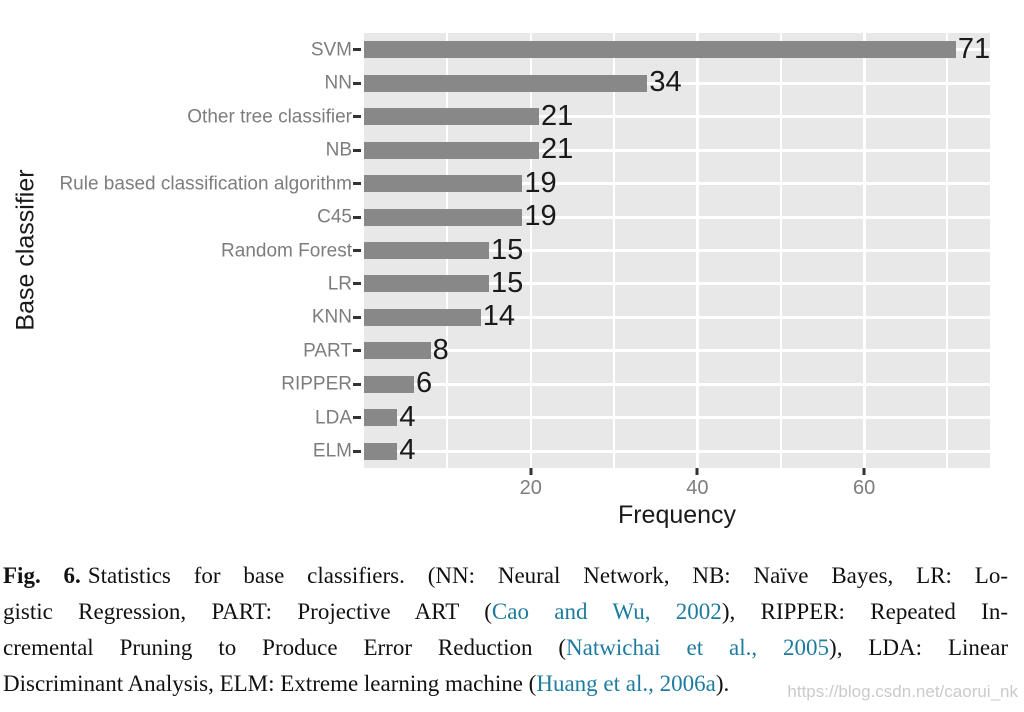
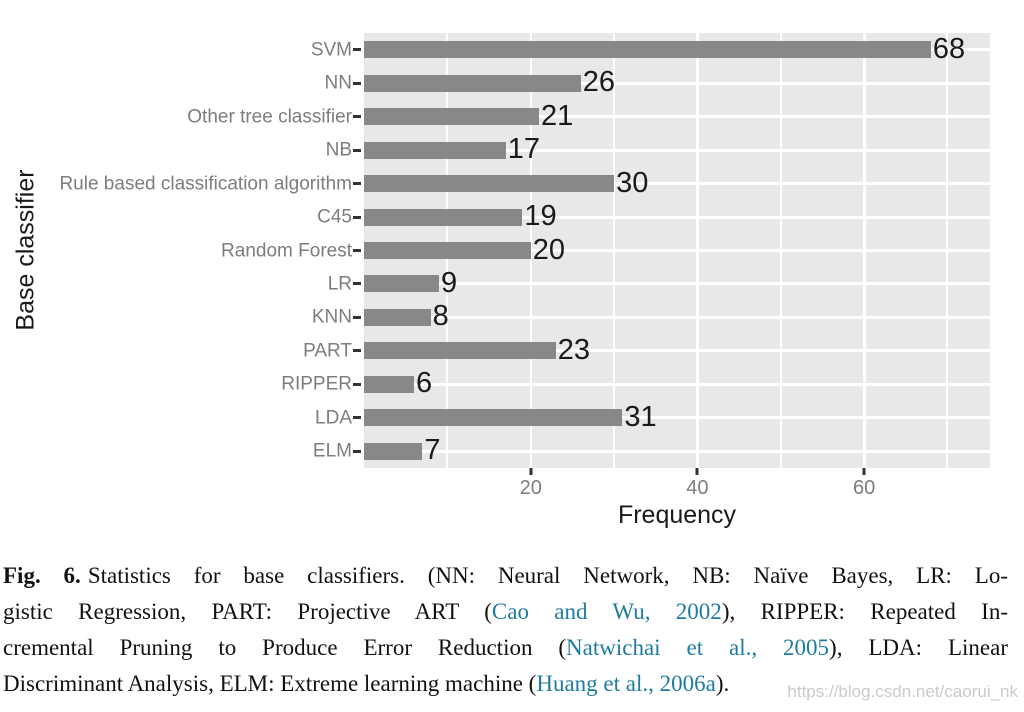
SVM: 71 -> 68
NN: 34 -> 26
NB: 21 -> 17
Rule based classification algorithm: 19 -> 30
Random Forest: 15 -> 20
LR: 15 -> 9
KNN: 14 -> 8
PART: 8 -> 23
LDA: 4 -> 31
ELM: 4 -> 7
